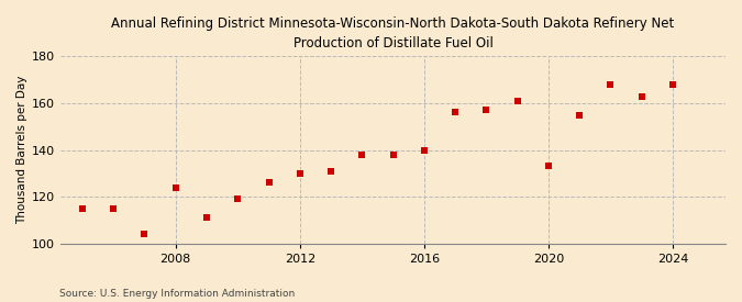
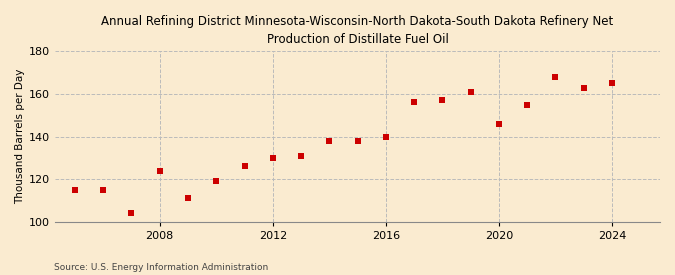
2020: 133 -> 146
2024: 168 -> 165
